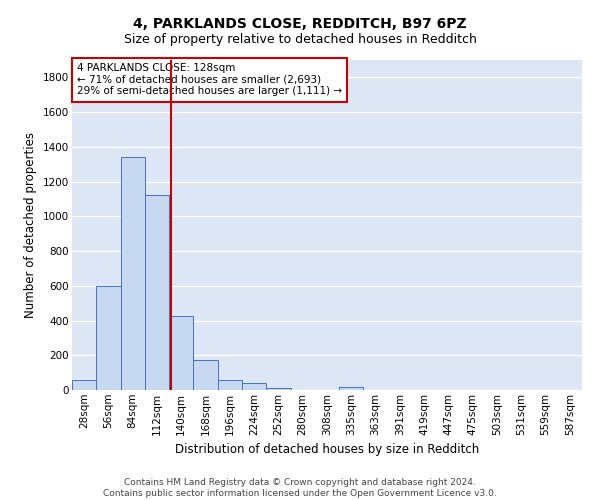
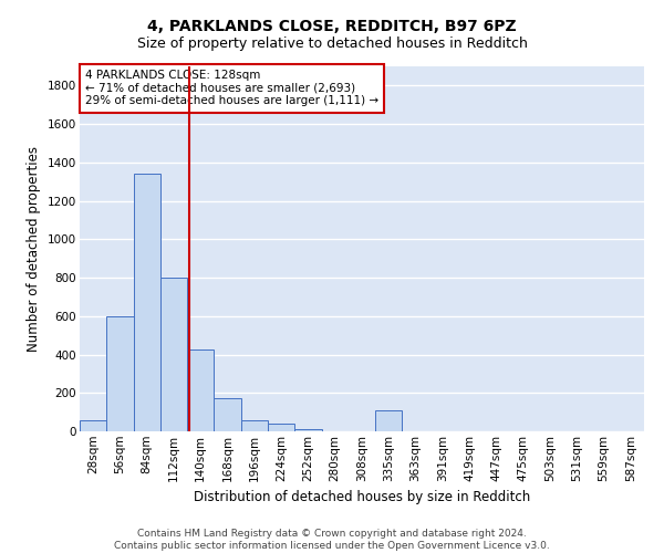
112sqm: 1120 -> 800
335sqm: 20 -> 110
